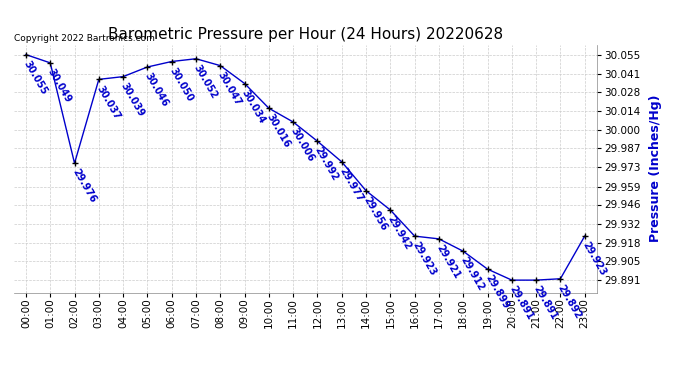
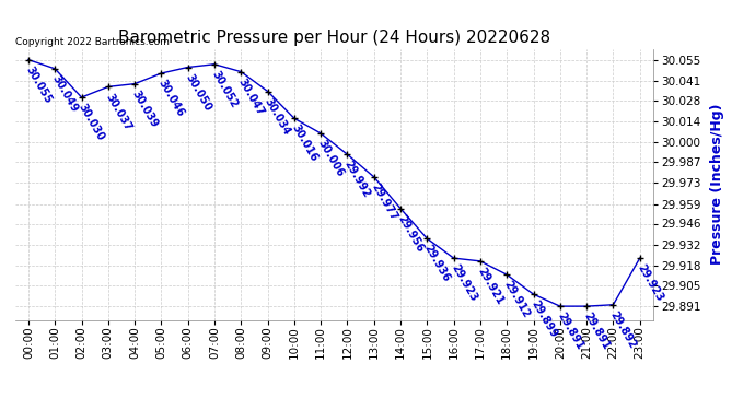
02:00: 29.976 -> 30.030
15:00: 29.942 -> 29.936
